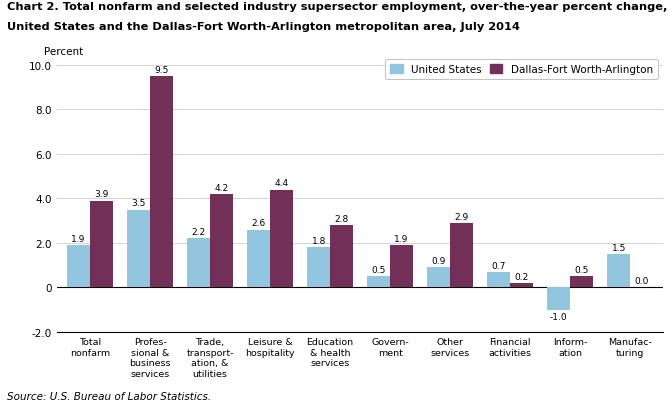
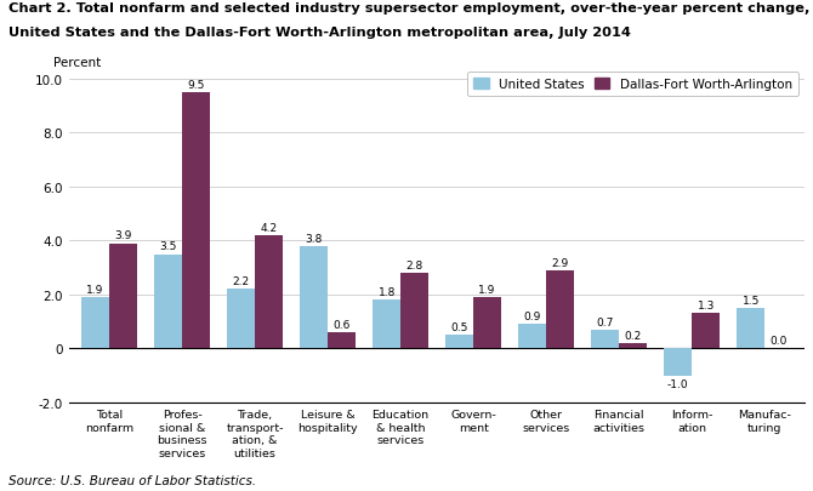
United States/Leisure & hospitality: 2.6 -> 3.8
Dallas-Fort Worth-Arlington/Leisure & hospitality: 4.4 -> 0.6
Dallas-Fort Worth-Arlington/Inform- ation: 0.5 -> 1.3
